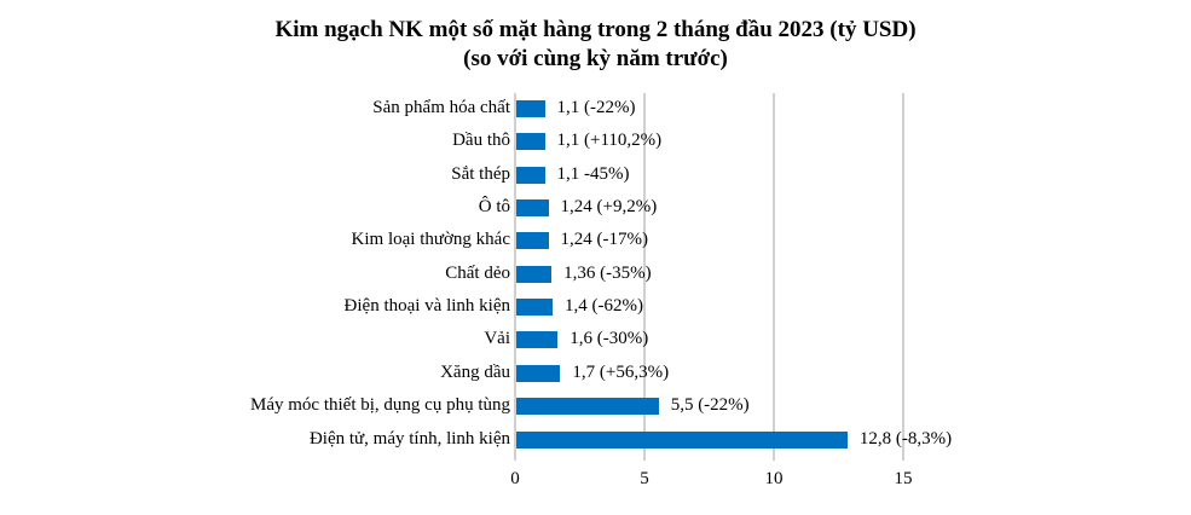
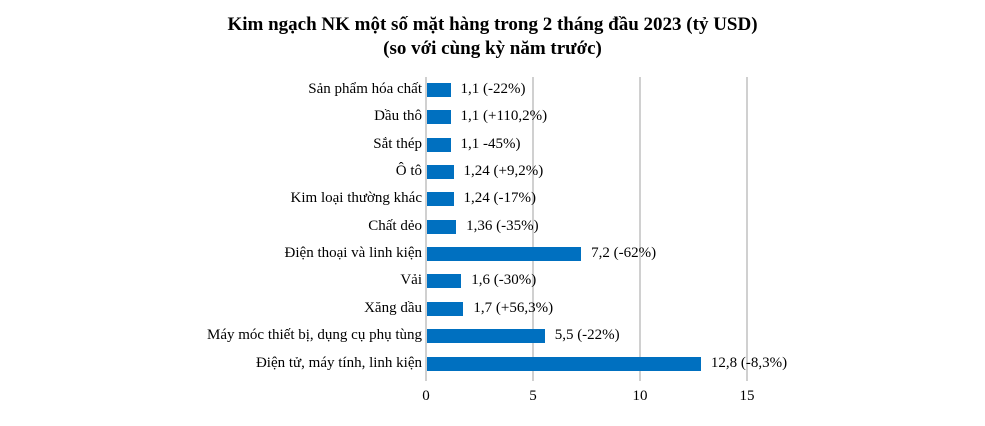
Điện thoại và linh kiện: 1,4 -> 7,2
